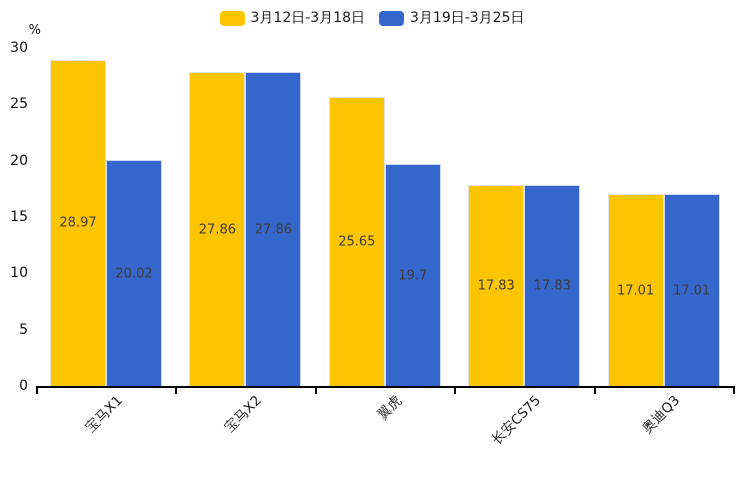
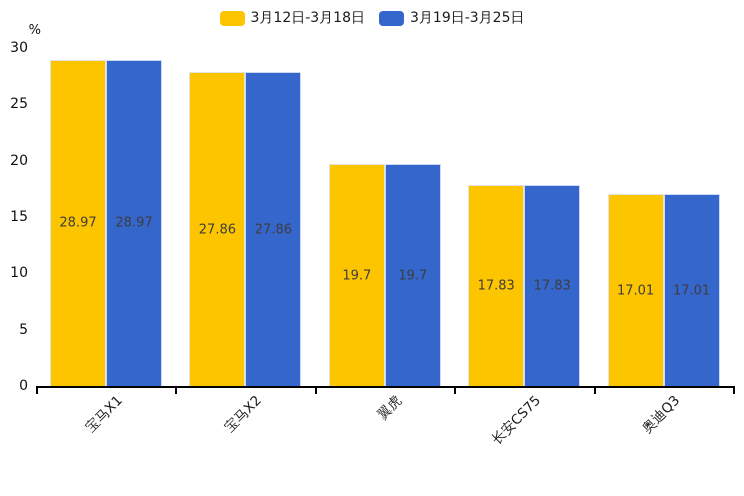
3月19日-3月25日/宝马X1: 20.02 -> 28.97
3月12日-3月18日/翼虎: 25.65 -> 19.7
